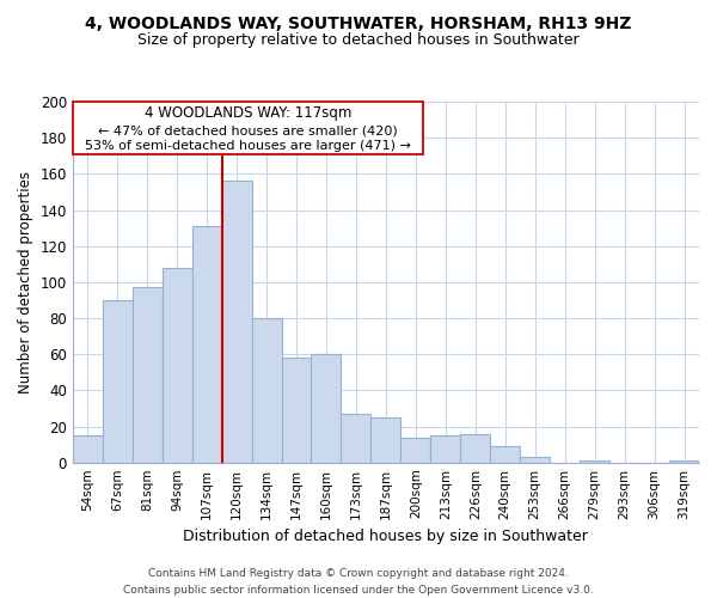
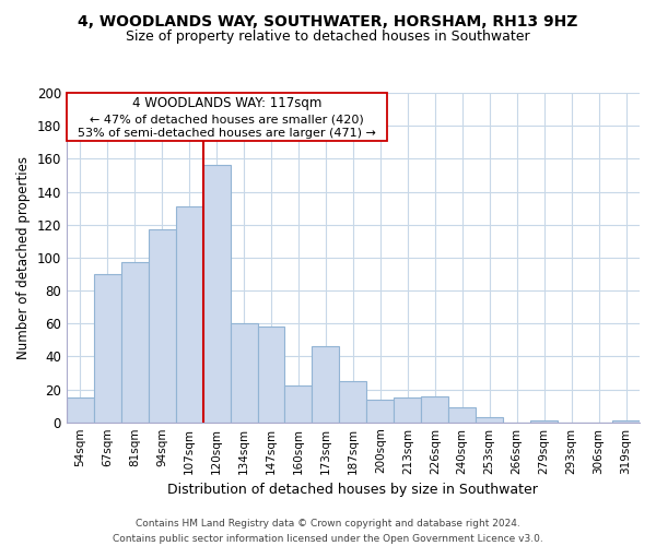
94sqm: 108 -> 117
134sqm: 80 -> 60
160sqm: 60 -> 22
173sqm: 27 -> 46
